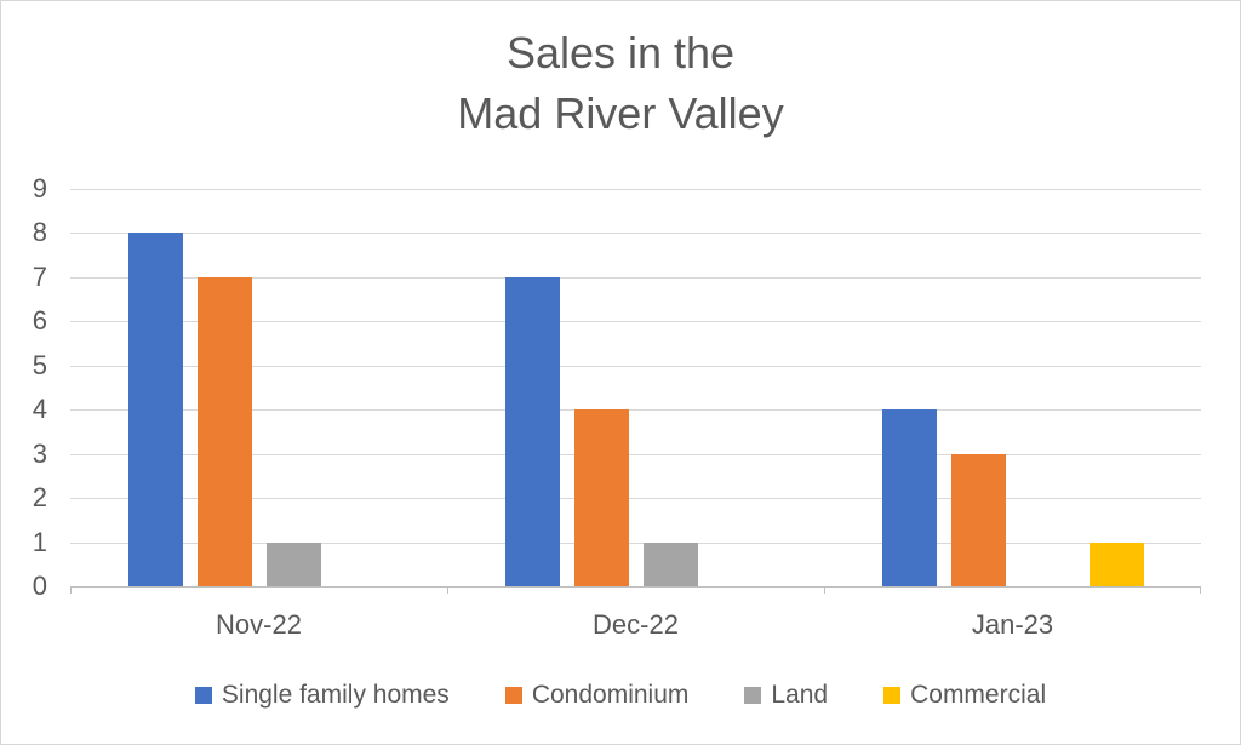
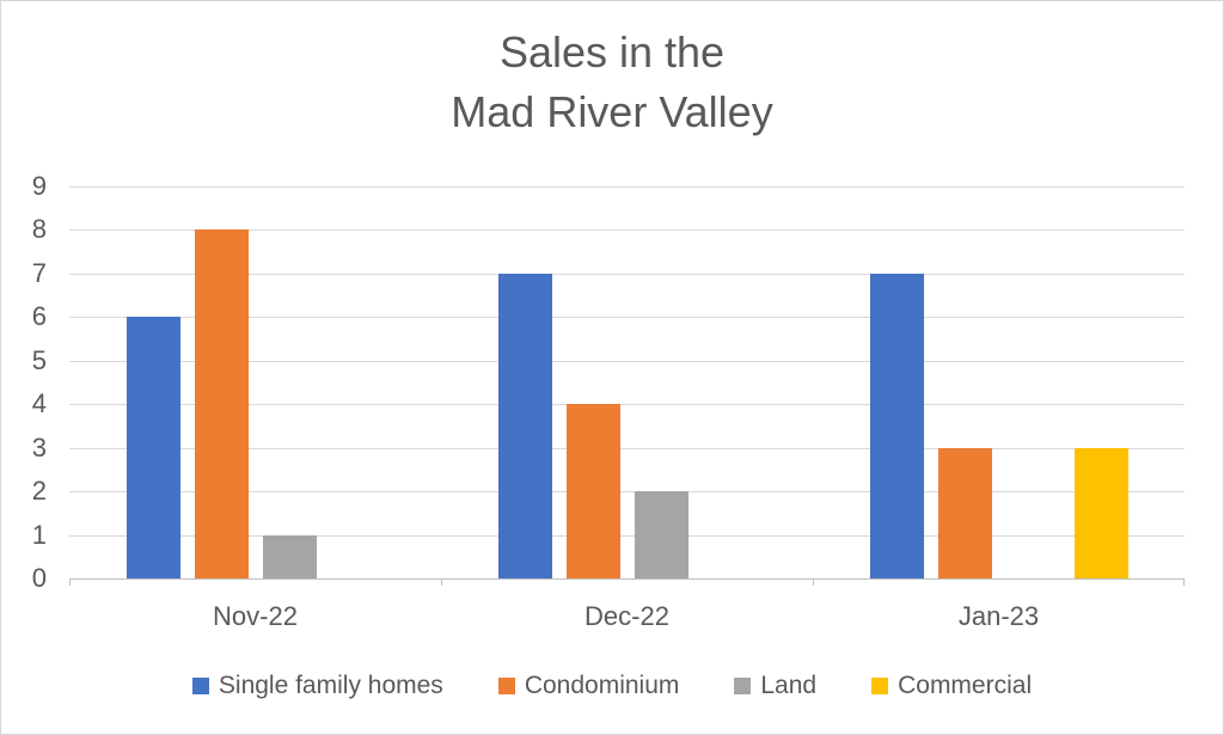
Single family homes/Nov-22: 8 -> 6
Condominium/Nov-22: 7 -> 8
Land/Dec-22: 1 -> 2
Single family homes/Jan-23: 4 -> 7
Commercial/Jan-23: 1 -> 3
